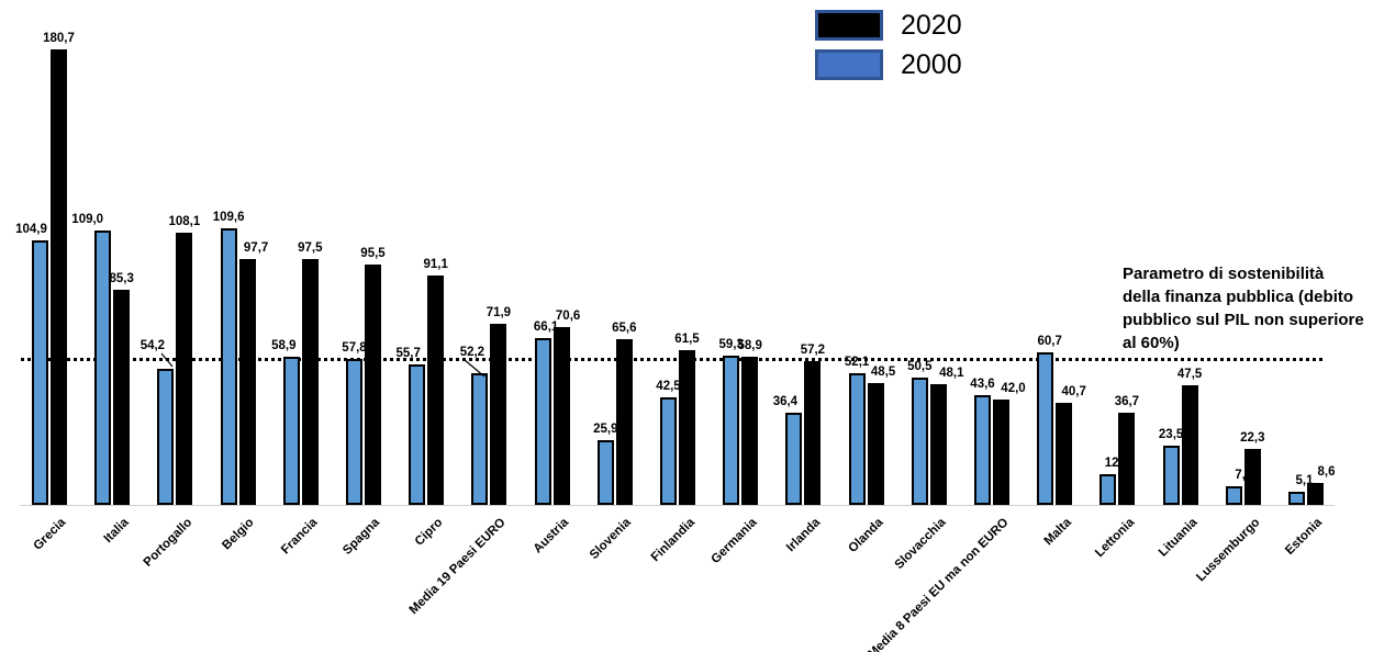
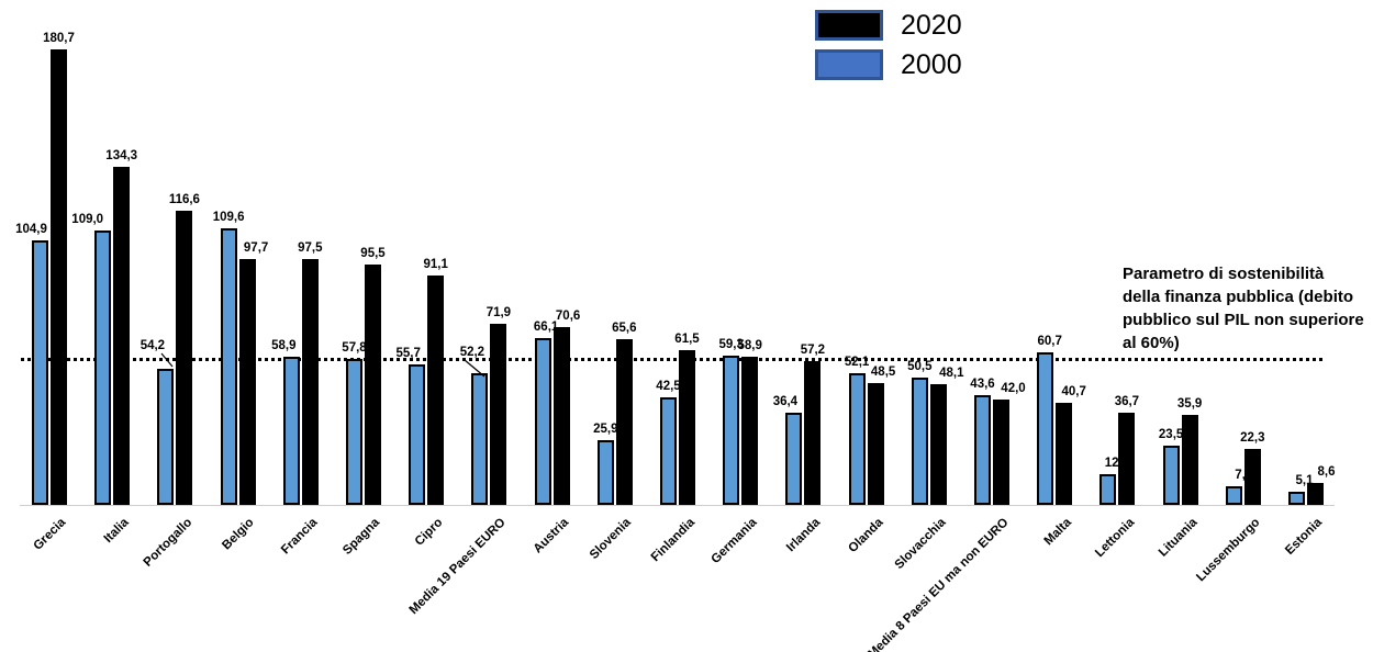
2020/Italia: 85,3 -> 134,3
2020/Portogallo: 108,1 -> 116,6
2020/Lituania: 47,5 -> 35,9
